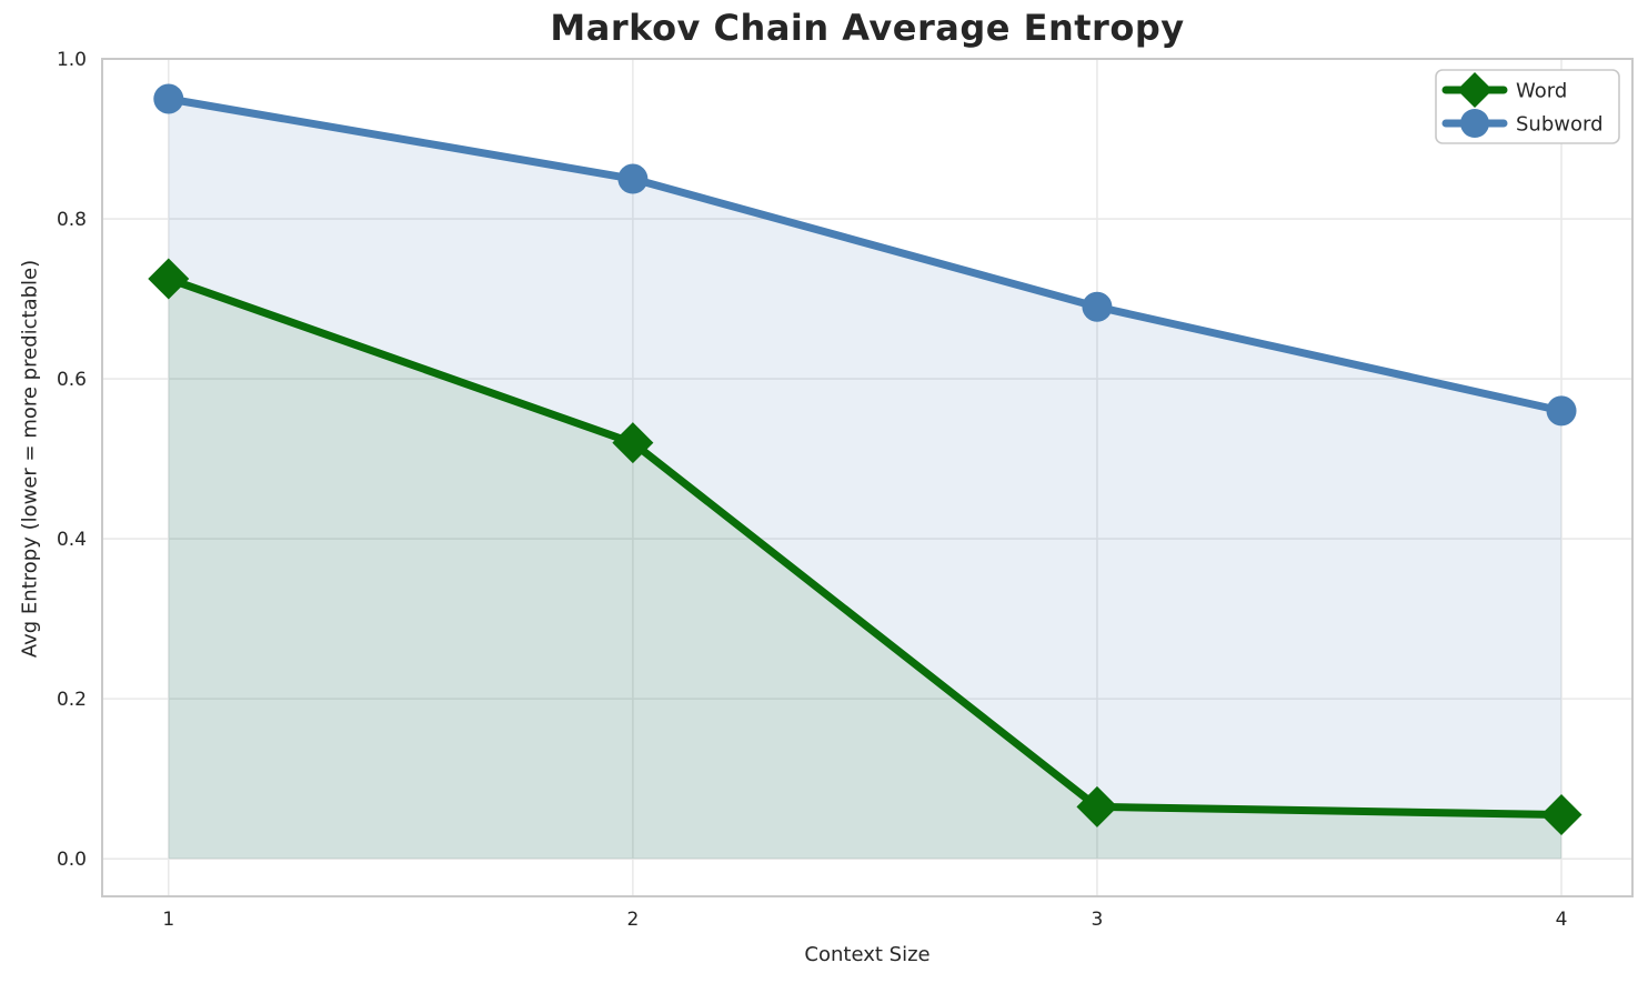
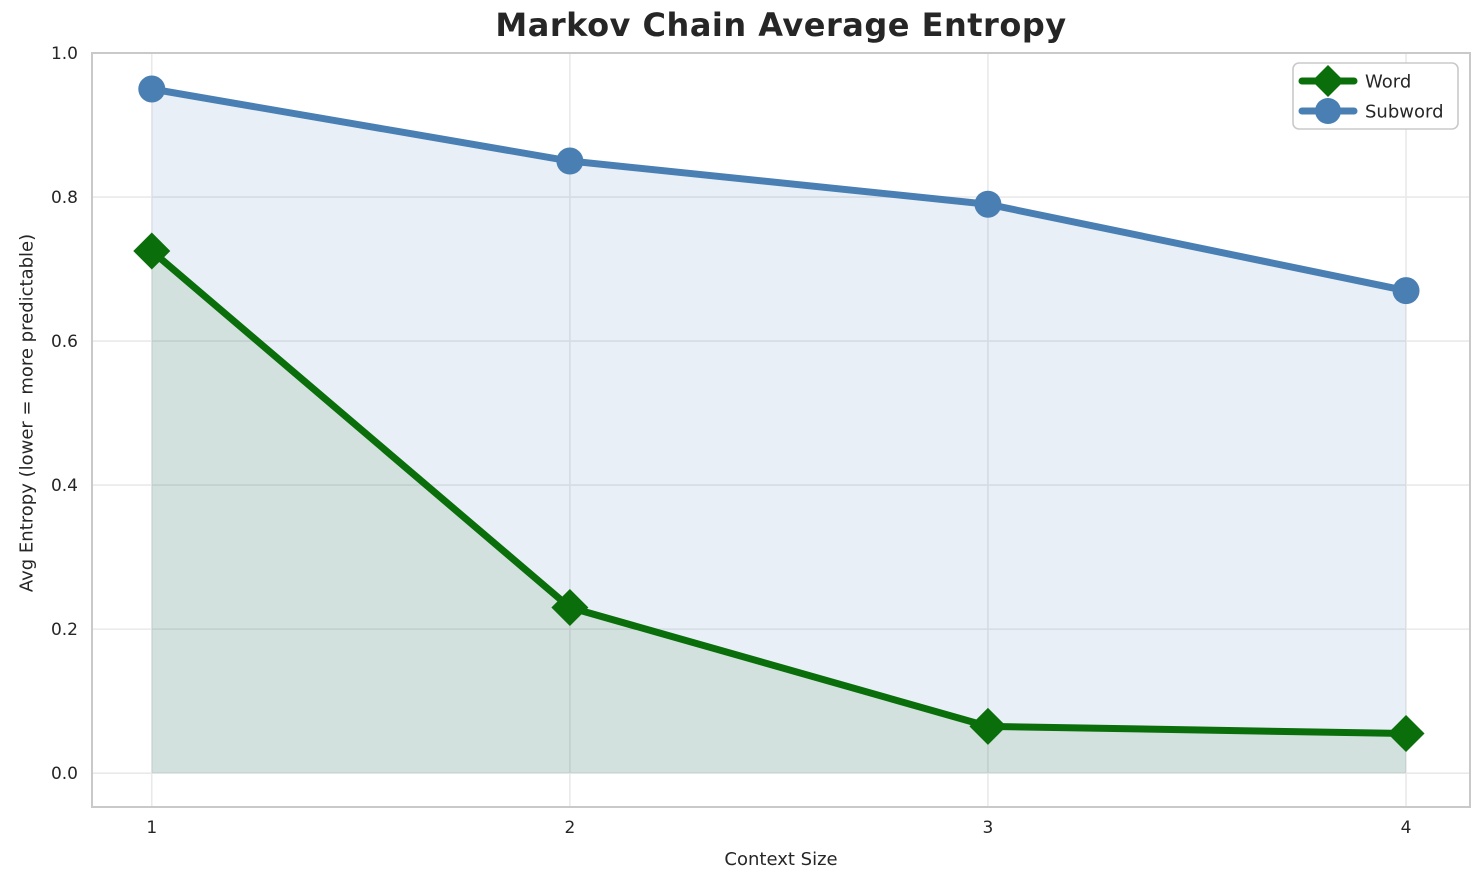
Word/2: 0.52 -> 0.23
Subword/3: 0.69 -> 0.79
Subword/4: 0.56 -> 0.67
